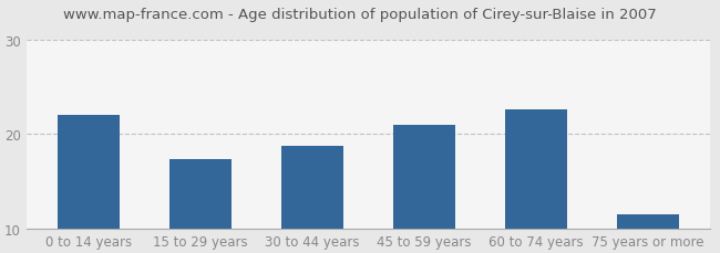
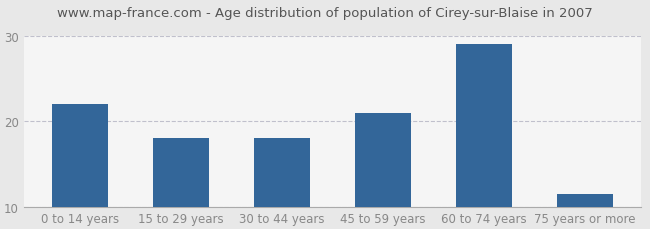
15 to 29 years: 17.4 -> 18.0
30 to 44 years: 18.8 -> 18.0
60 to 74 years: 22.6 -> 29.0
